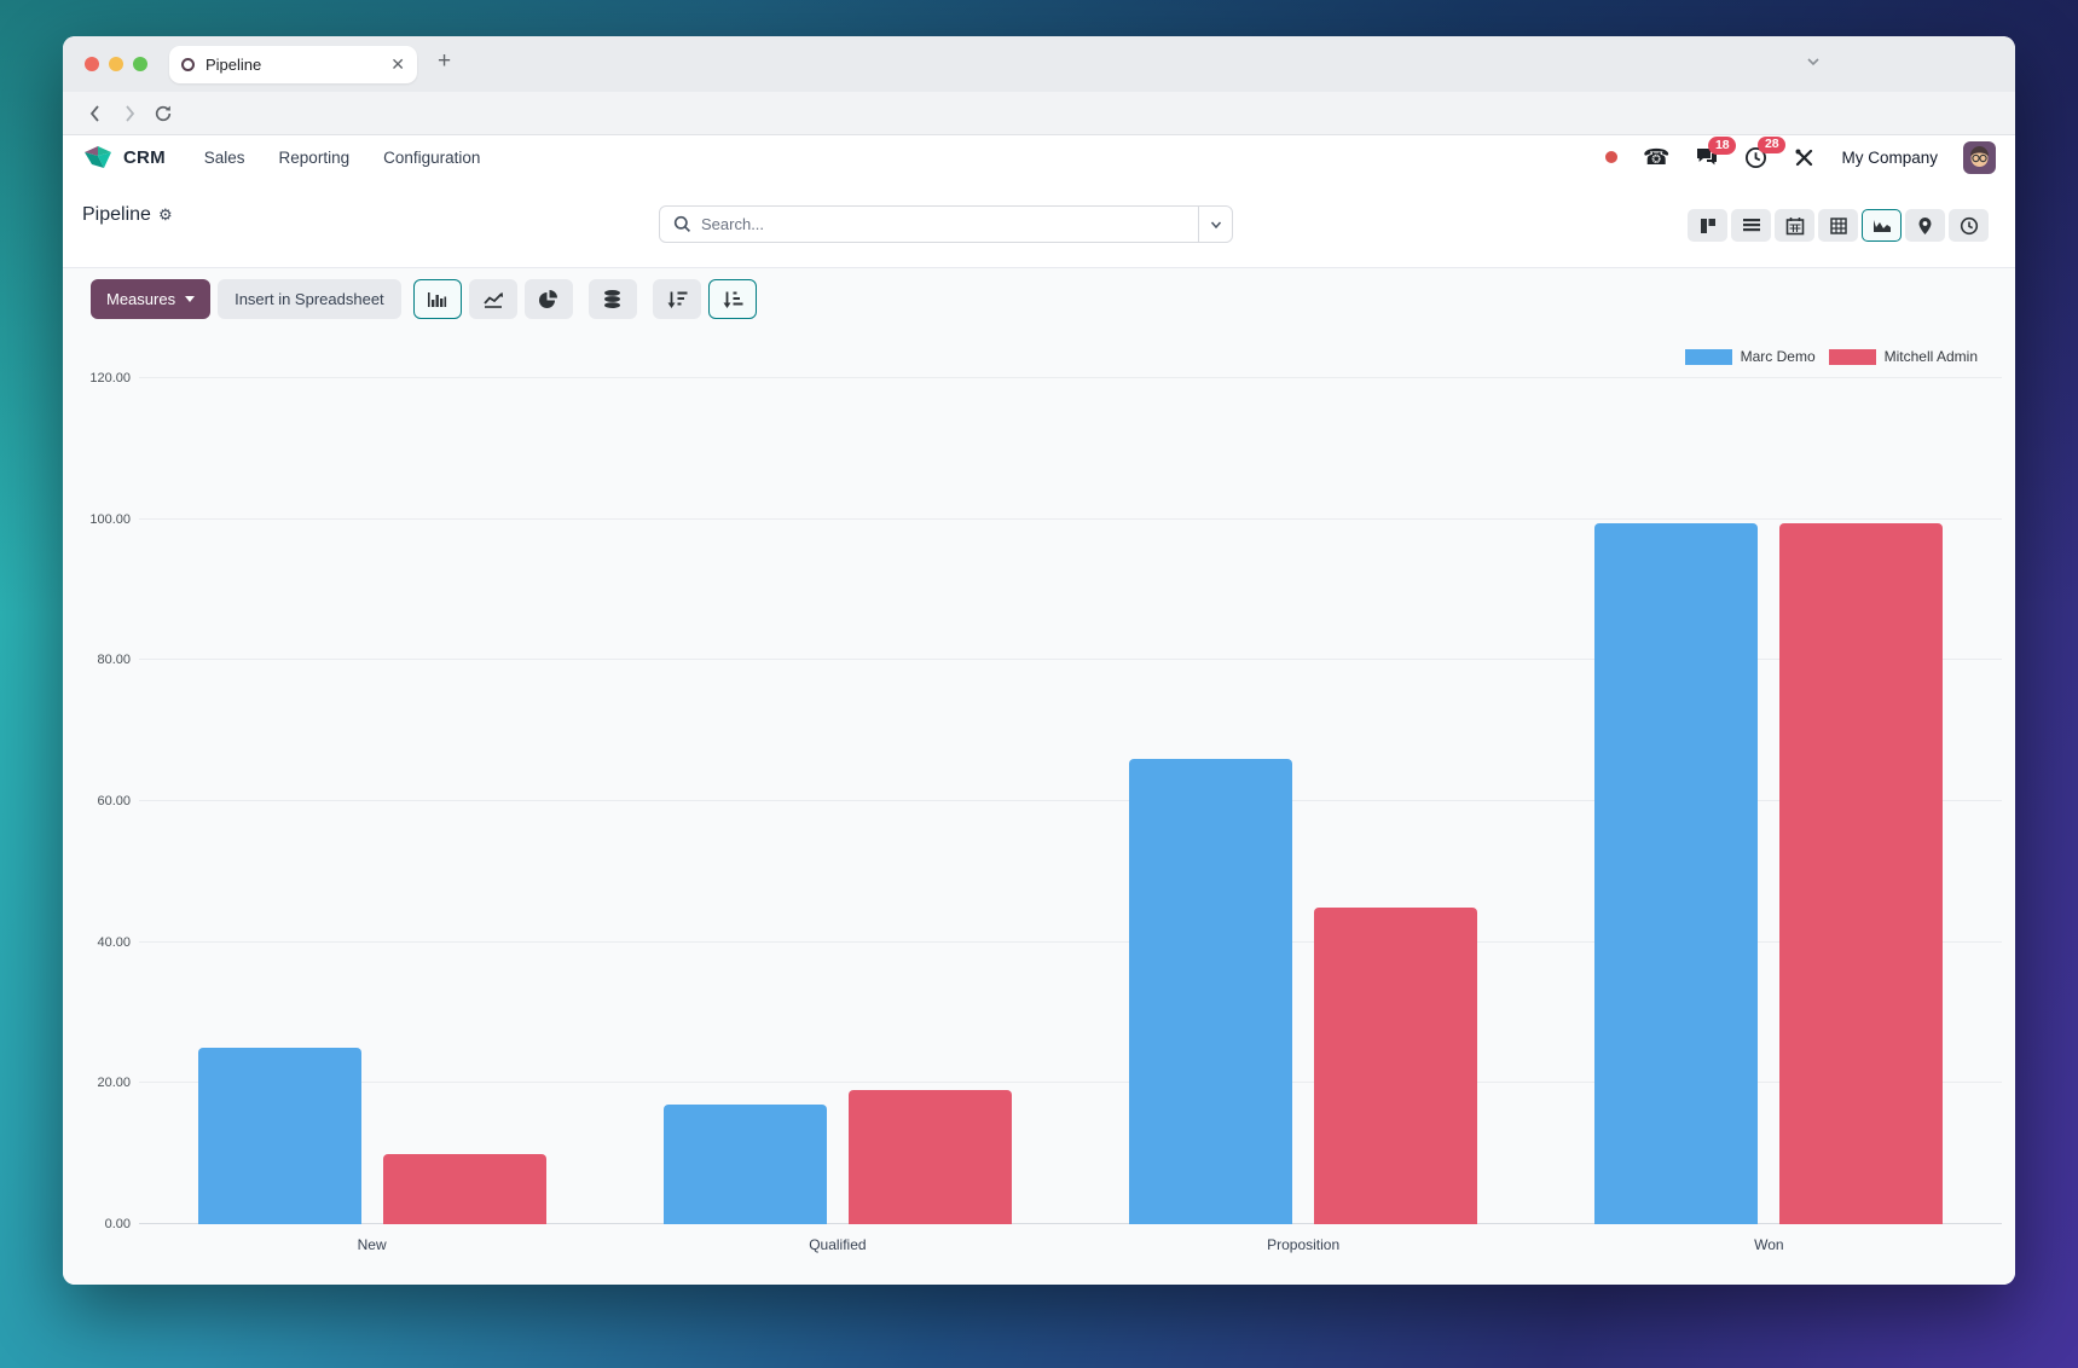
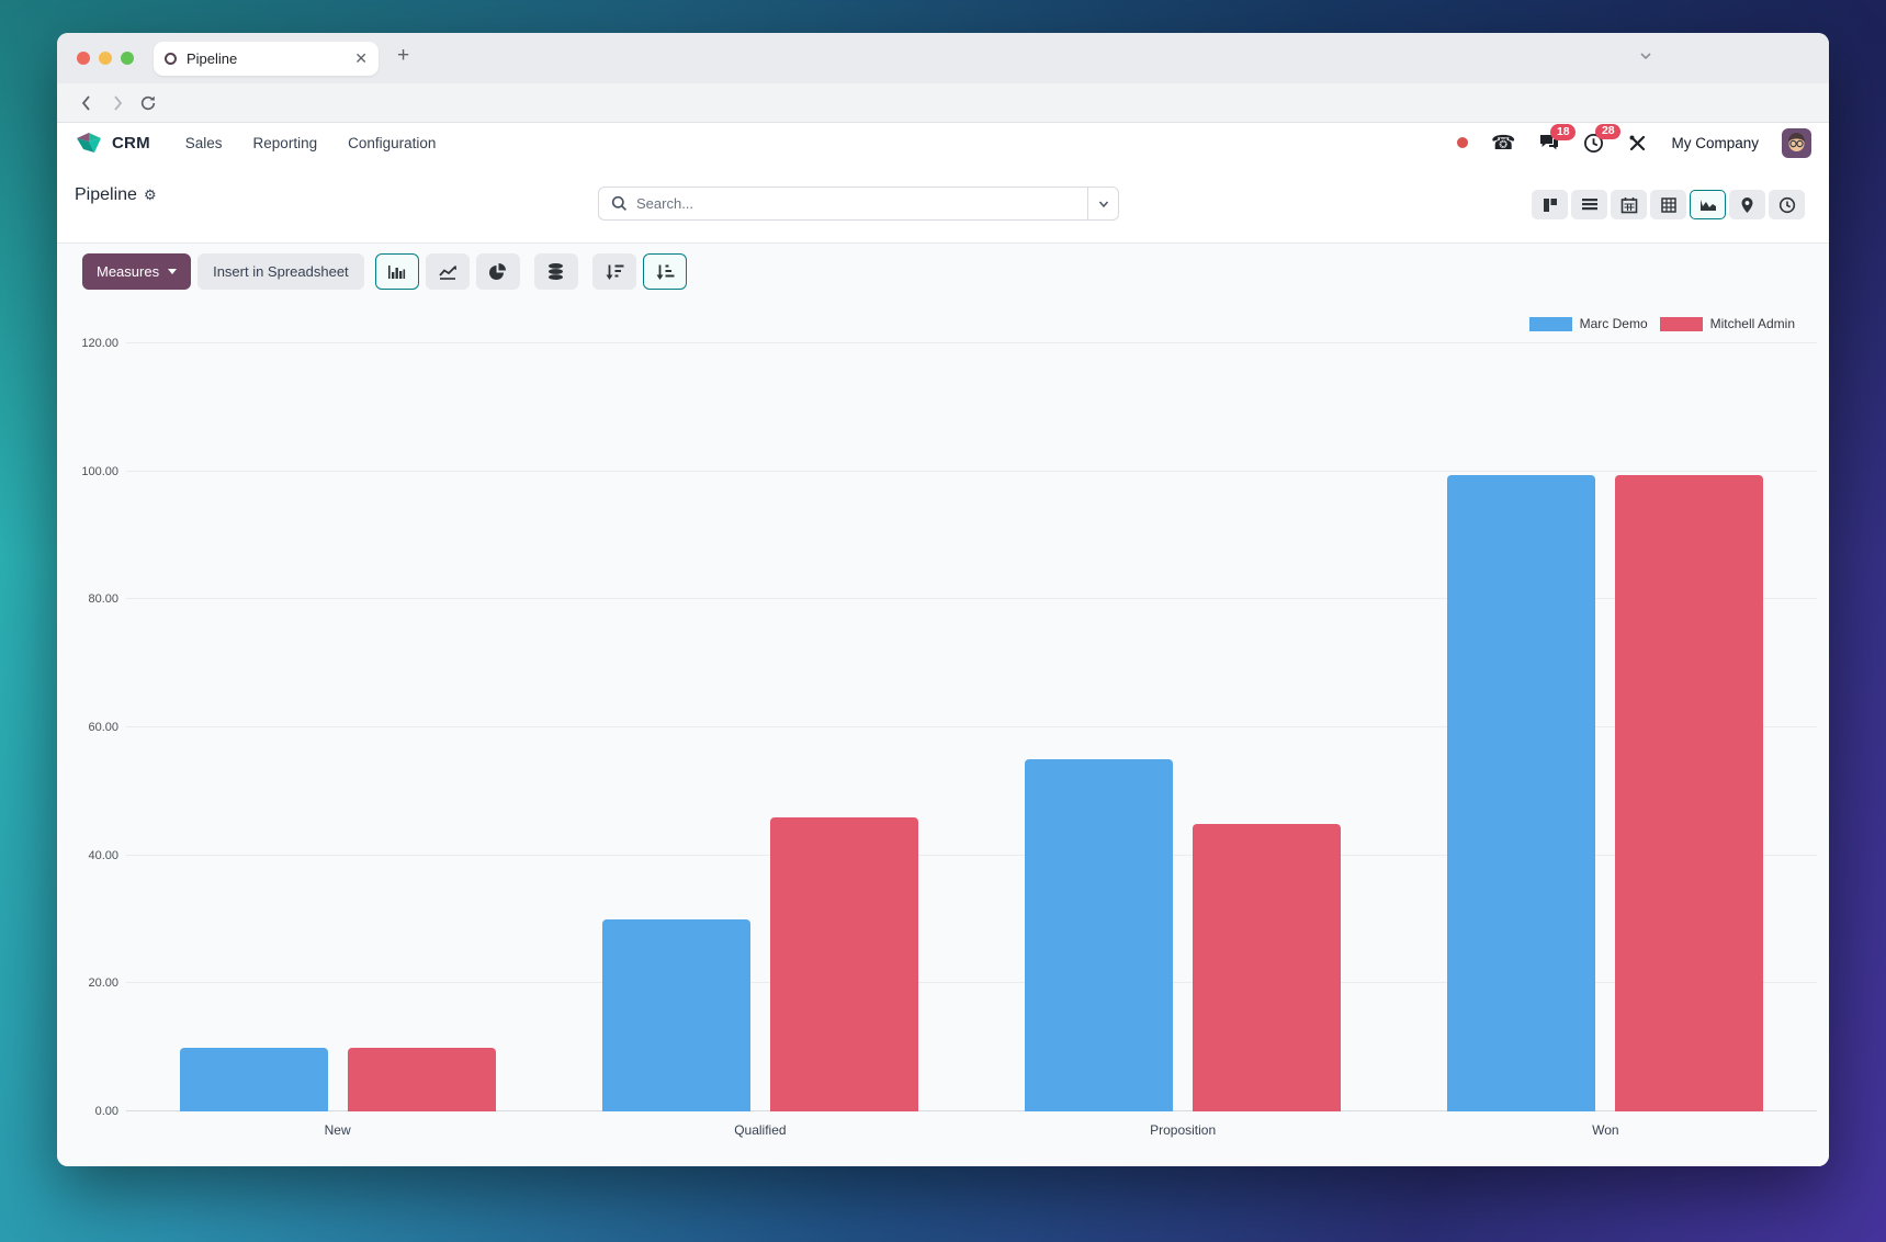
Marc Demo/New: 25 -> 10
Marc Demo/Qualified: 17 -> 30
Mitchell Admin/Qualified: 19 -> 46
Marc Demo/Proposition: 66 -> 55
